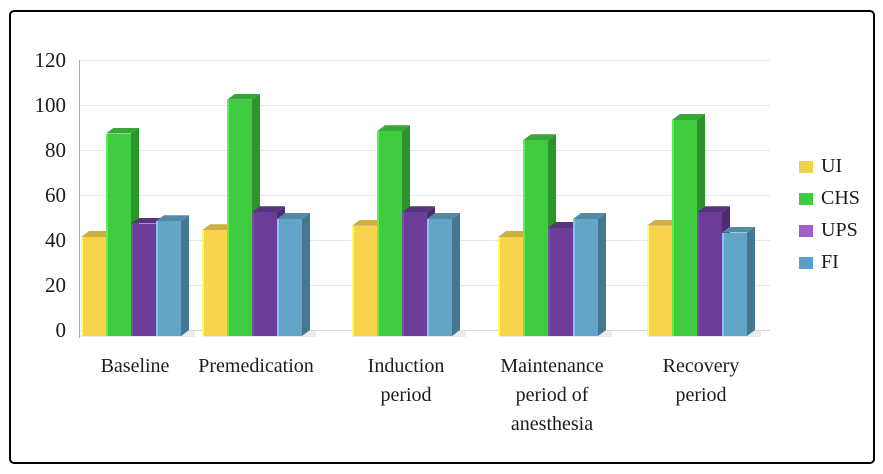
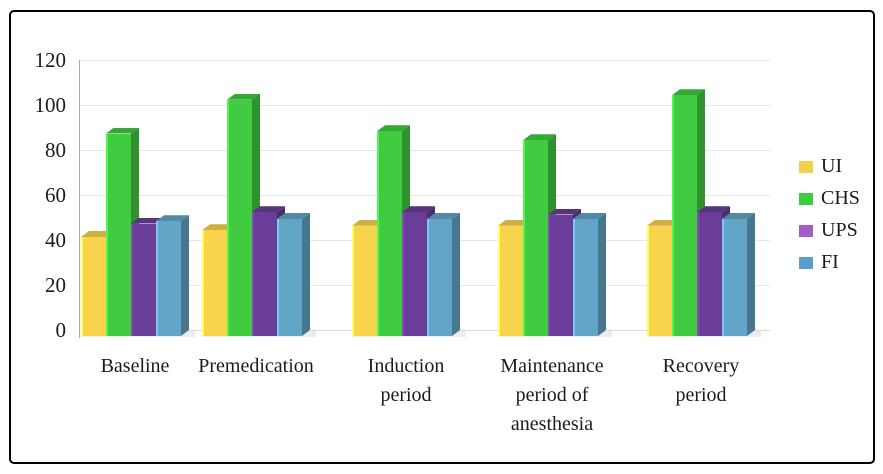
UI/Maintenance period of anesthesia: 44 -> 49
UPS/Maintenance period of anesthesia: 48 -> 54
CHS/Recovery period: 96 -> 107
FI/Recovery period: 46 -> 52
